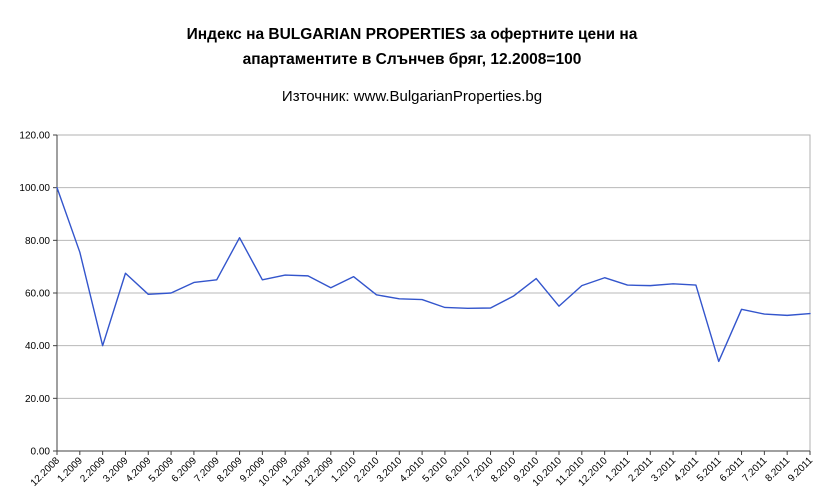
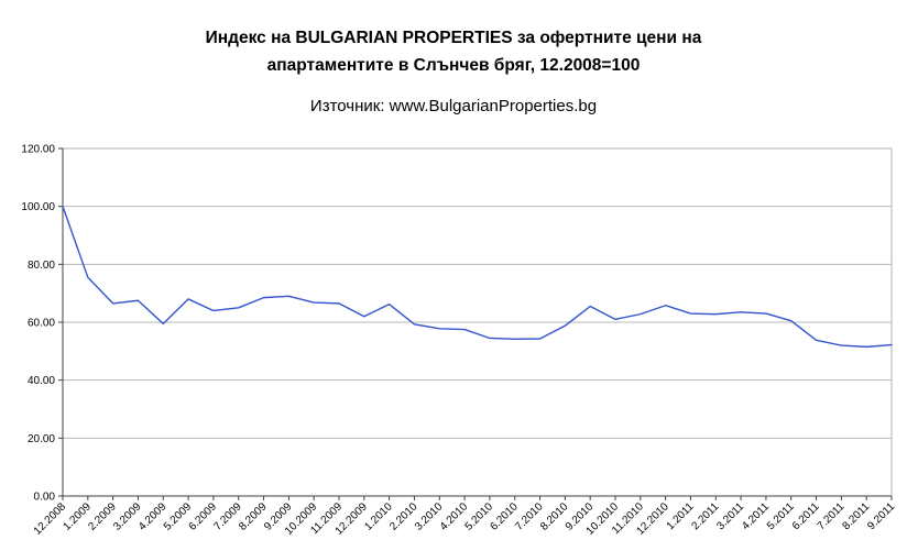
2.2009: 40 -> 66
5.2009: 60 -> 68
8.2009: 81 -> 68
9.2009: 65 -> 69
10.2010: 55 -> 61
5.2011: 34 -> 60
